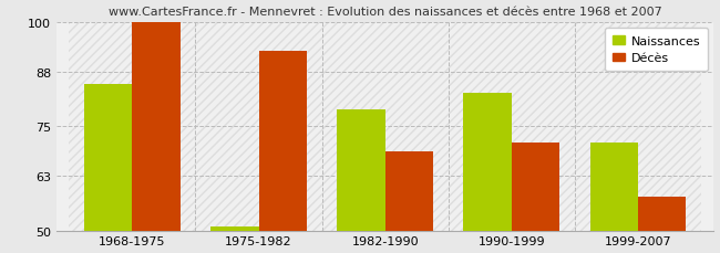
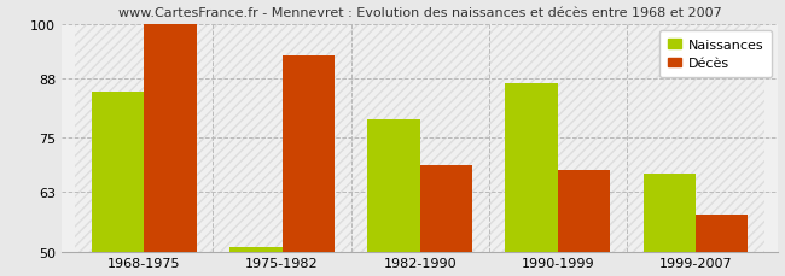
Naissances/1990-1999: 83 -> 87
Décès/1990-1999: 71 -> 68
Naissances/1999-2007: 71 -> 67
